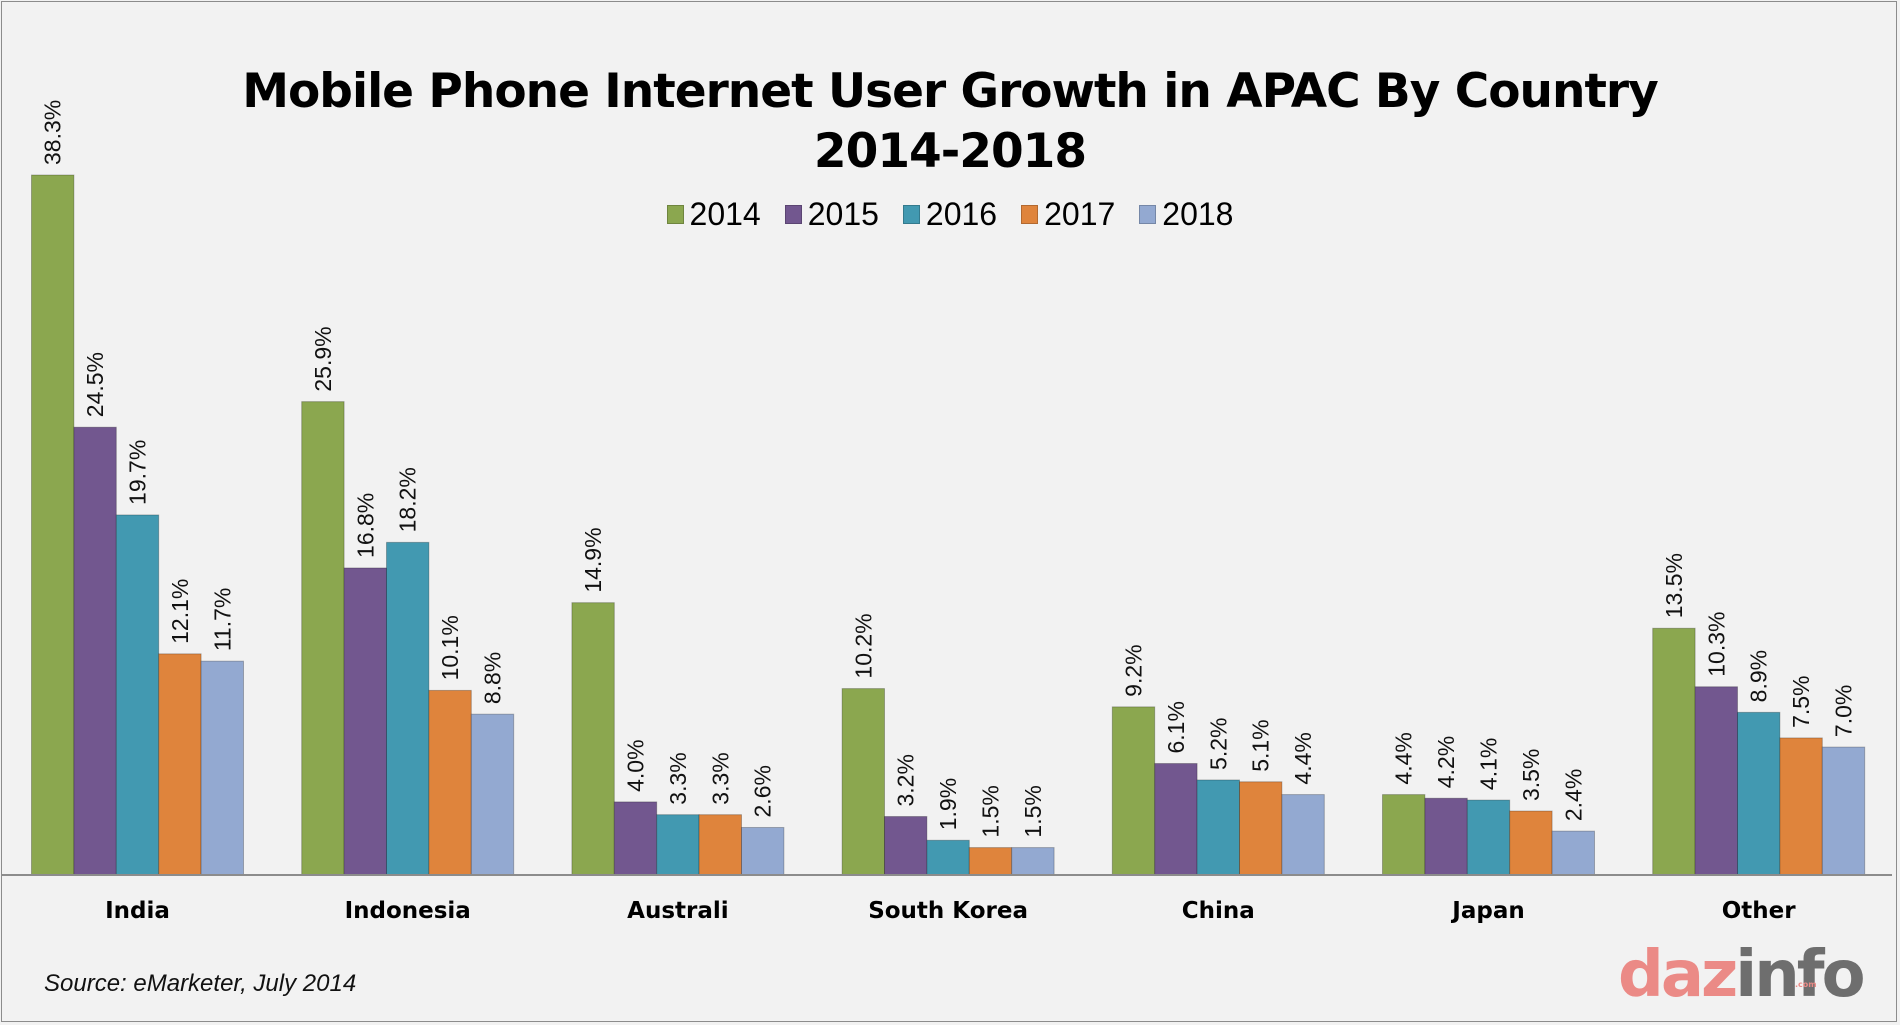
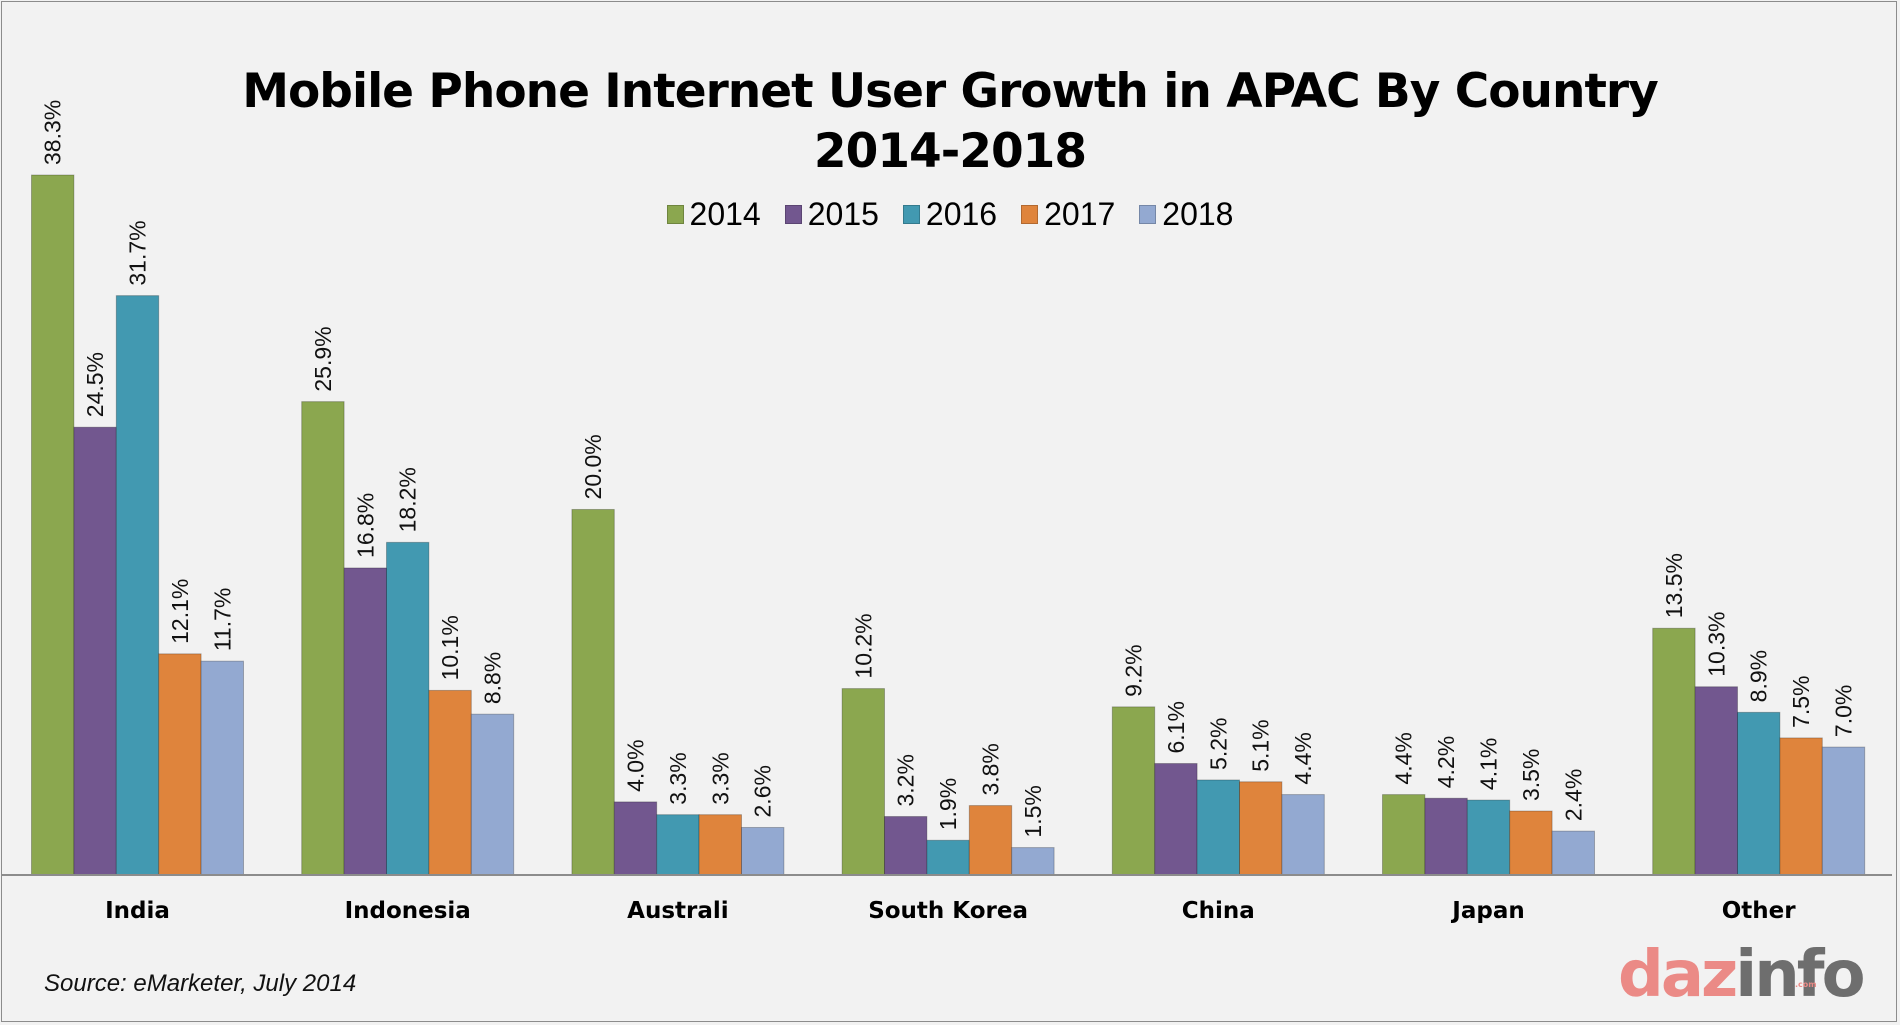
2016/India: 19.7% -> 31.7%
2014/Australi: 14.9% -> 20.0%
2017/South Korea: 1.5% -> 3.8%
